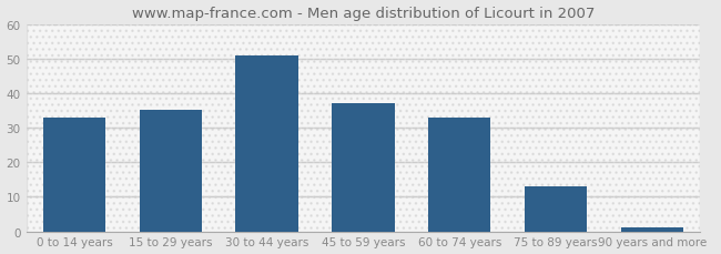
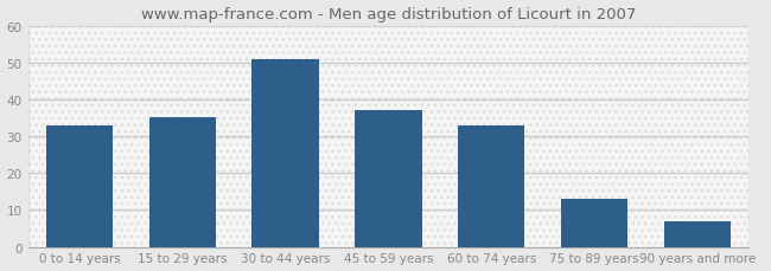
90 years and more: 1 -> 7
